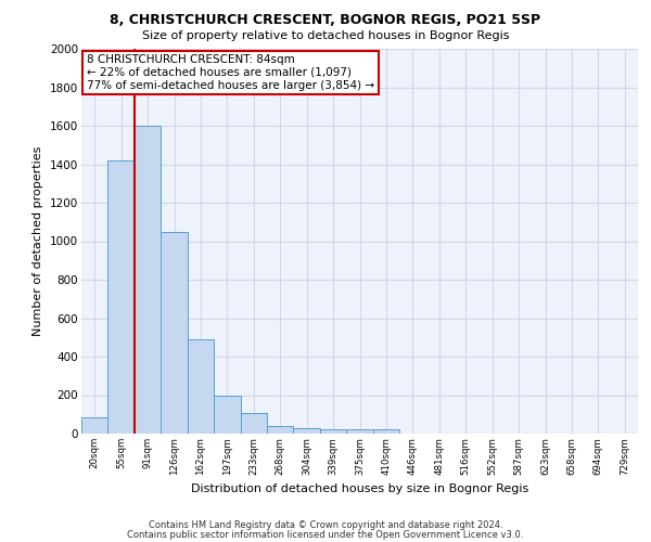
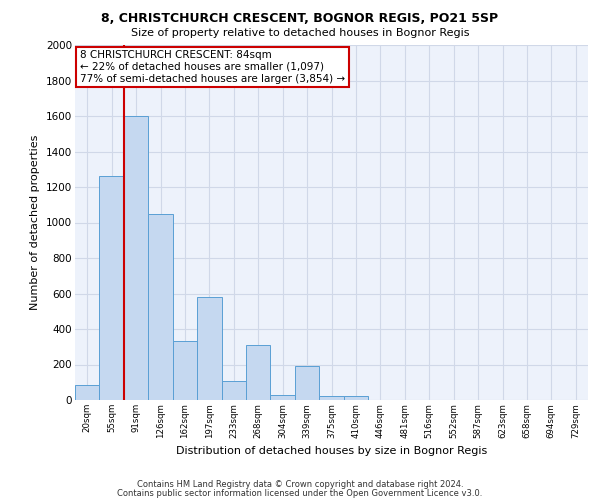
55sqm: 1420 -> 1260
162sqm: 490 -> 330
197sqm: 200 -> 580
268sqm: 40 -> 310
339sqm: 20 -> 190
